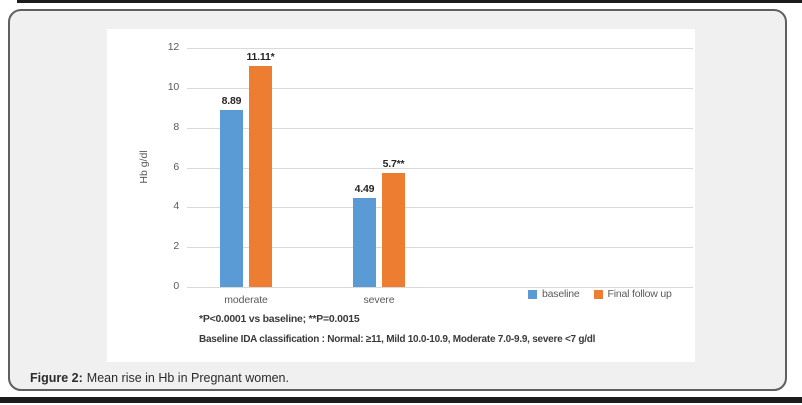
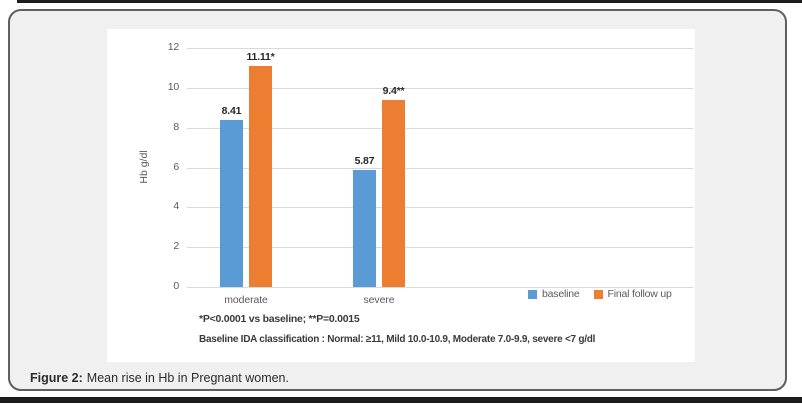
baseline/moderate: 8.89 -> 8.41
baseline/severe: 4.49 -> 5.87
Final follow up/severe: 5.7 -> 9.4
